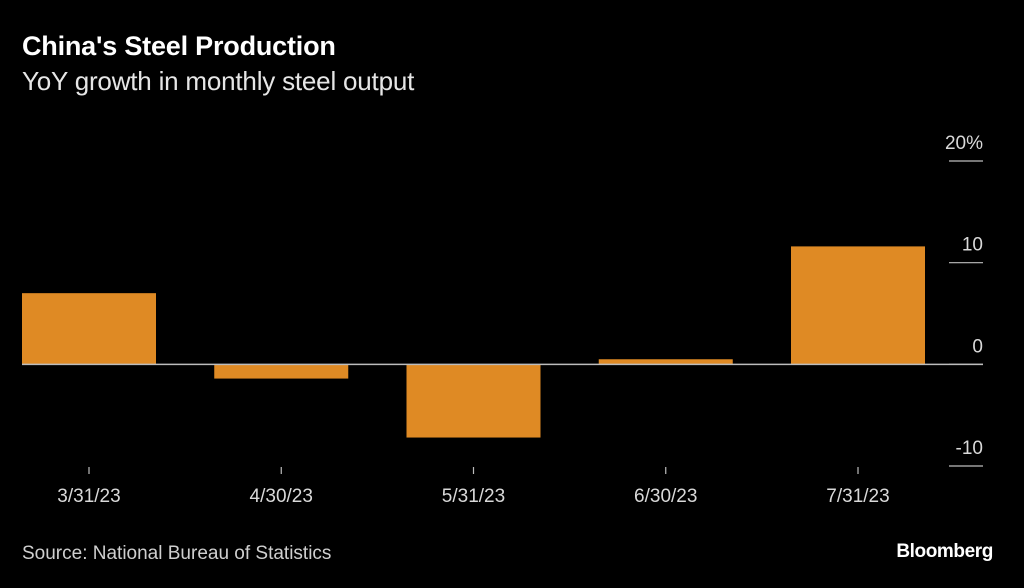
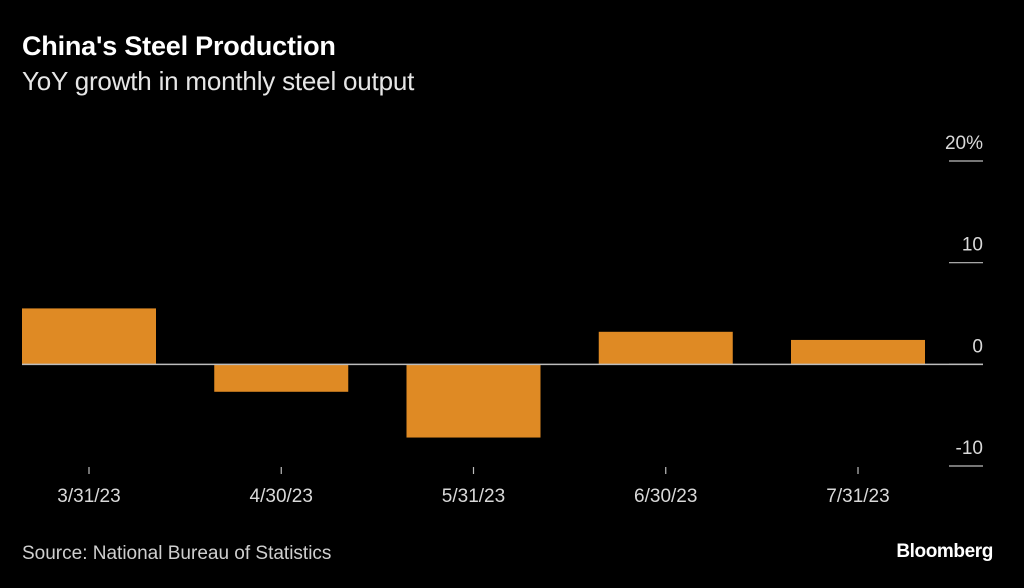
3/31/23: 7.0% -> 5.5%
4/30/23: -1.4% -> -2.7%
6/30/23: 0.5% -> 3.2%
7/31/23: 11.6% -> 2.4%
